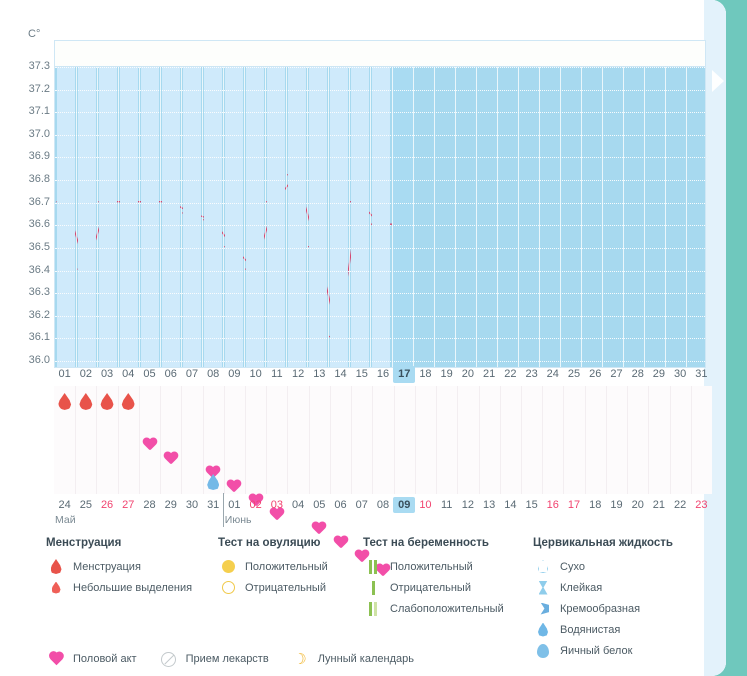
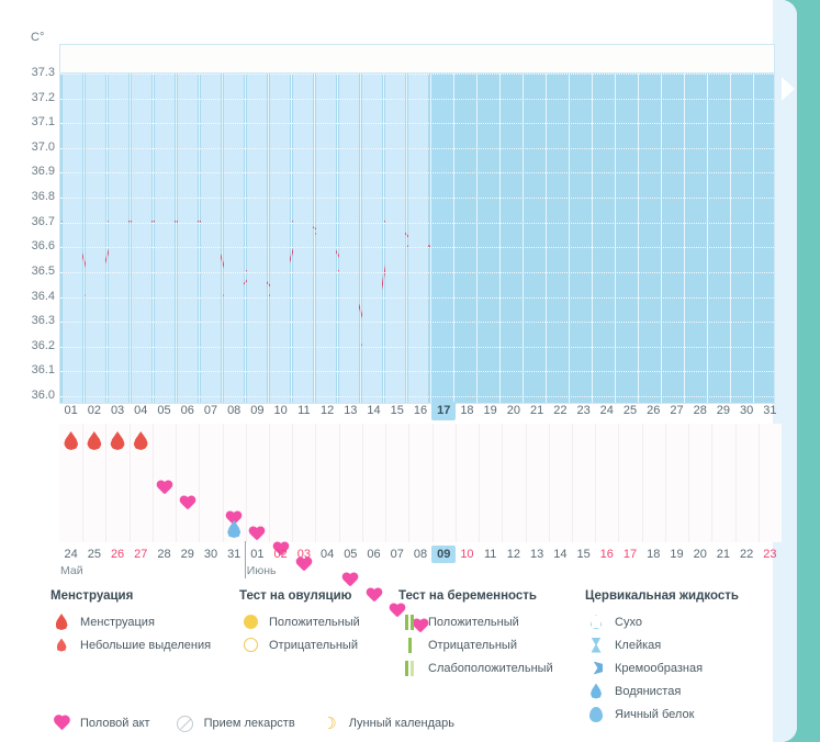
07: 36.65 -> 36.70
08: 36.62 -> 36.40
12: 36.82 -> 36.65
14: 36.10 -> 36.20
